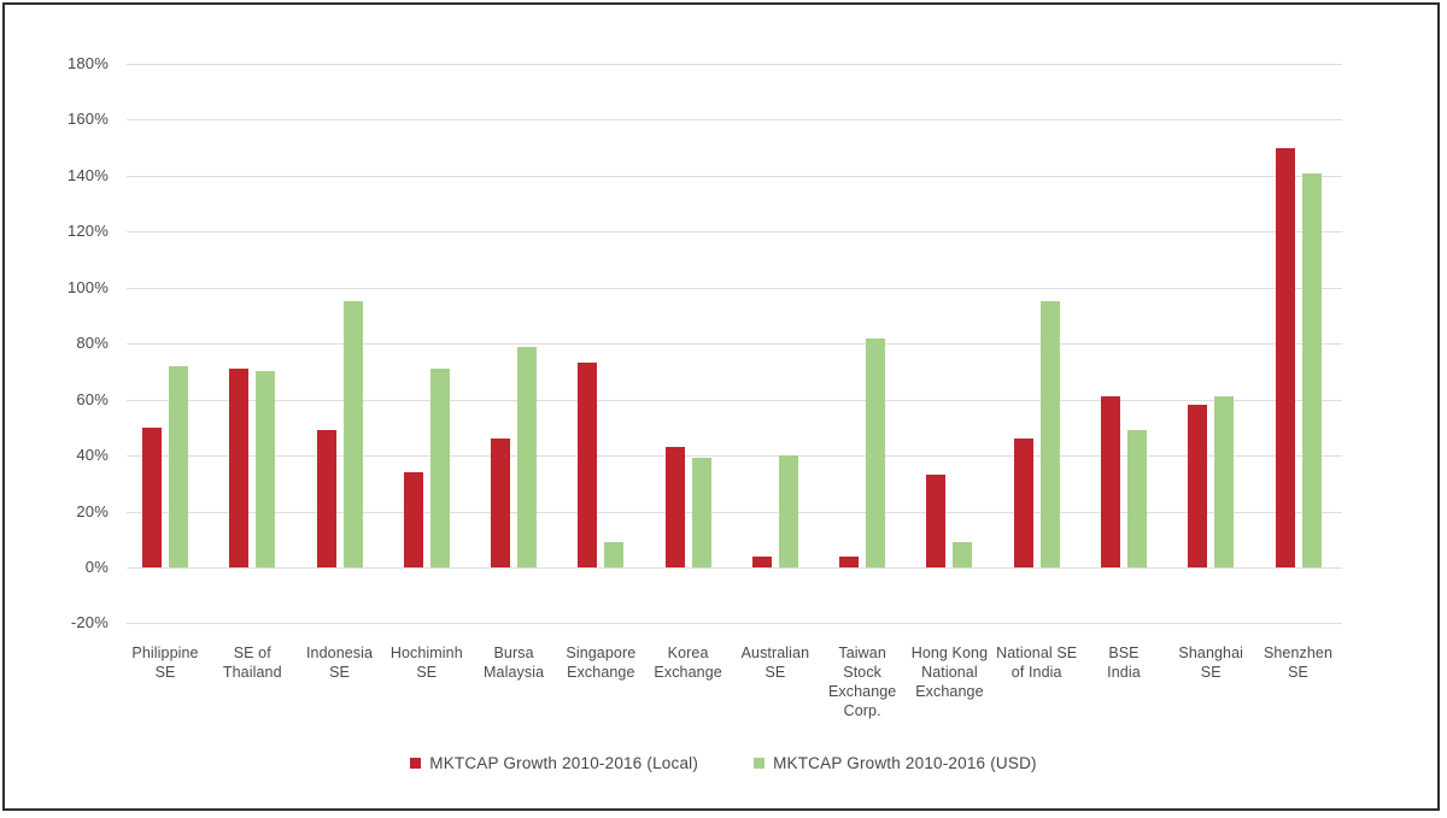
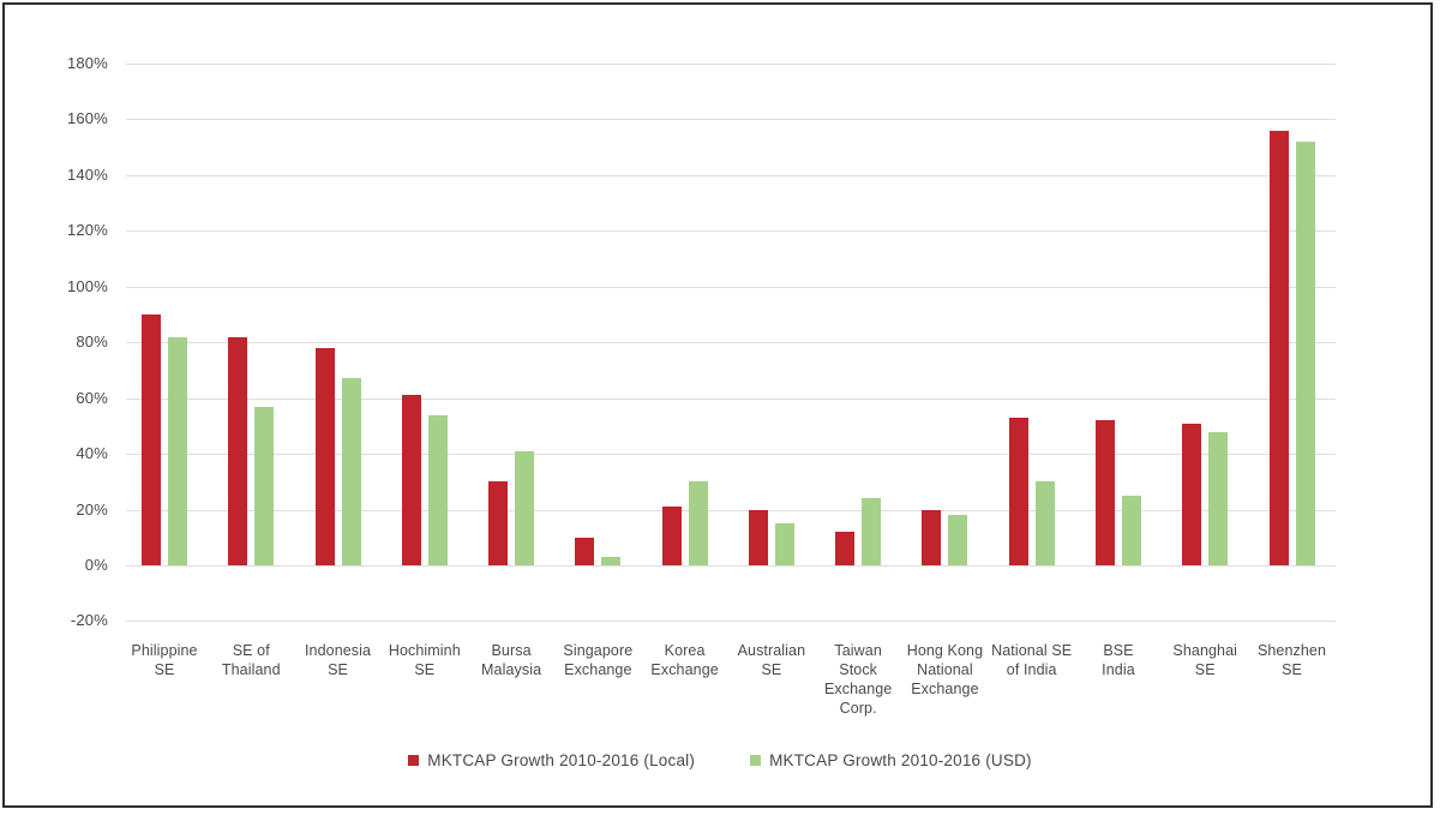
MKTCAP Growth 2010-2016 (Local)/Philippine SE: 50% -> 90%
MKTCAP Growth 2010-2016 (USD)/Philippine SE: 72% -> 82%
MKTCAP Growth 2010-2016 (Local)/SE of Thailand: 71% -> 82%
MKTCAP Growth 2010-2016 (USD)/SE of Thailand: 70% -> 57%
MKTCAP Growth 2010-2016 (Local)/Indonesia SE: 49% -> 78%
MKTCAP Growth 2010-2016 (USD)/Indonesia SE: 95% -> 67%
MKTCAP Growth 2010-2016 (Local)/Hochiminh SE: 34% -> 61%
MKTCAP Growth 2010-2016 (USD)/Hochiminh SE: 71% -> 54%
MKTCAP Growth 2010-2016 (Local)/Bursa Malaysia: 46% -> 30%
MKTCAP Growth 2010-2016 (USD)/Bursa Malaysia: 79% -> 41%
MKTCAP Growth 2010-2016 (Local)/Singapore Exchange: 73% -> 10%
MKTCAP Growth 2010-2016 (USD)/Singapore Exchange: 9% -> 3%
MKTCAP Growth 2010-2016 (Local)/Korea Exchange: 43% -> 21%
MKTCAP Growth 2010-2016 (USD)/Korea Exchange: 39% -> 30%
MKTCAP Growth 2010-2016 (Local)/Australian SE: 4% -> 20%
MKTCAP Growth 2010-2016 (USD)/Australian SE: 40% -> 15%
MKTCAP Growth 2010-2016 (Local)/Taiwan Stock Exchange Corp.: 4% -> 12%
MKTCAP Growth 2010-2016 (USD)/Taiwan Stock Exchange Corp.: 82% -> 24%
MKTCAP Growth 2010-2016 (Local)/Hong Kong National Exchange: 33% -> 20%
MKTCAP Growth 2010-2016 (USD)/Hong Kong National Exchange: 9% -> 18%
MKTCAP Growth 2010-2016 (Local)/National SE of India: 46% -> 53%
MKTCAP Growth 2010-2016 (USD)/National SE of India: 95% -> 30%
MKTCAP Growth 2010-2016 (Local)/BSE India: 61% -> 52%
MKTCAP Growth 2010-2016 (USD)/BSE India: 49% -> 25%
MKTCAP Growth 2010-2016 (Local)/Shanghai SE: 58% -> 51%
MKTCAP Growth 2010-2016 (USD)/Shanghai SE: 61% -> 48%
MKTCAP Growth 2010-2016 (Local)/Shenzhen SE: 150% -> 156%
MKTCAP Growth 2010-2016 (USD)/Shenzhen SE: 141% -> 152%
